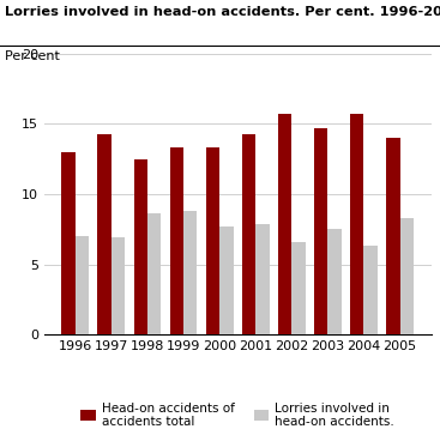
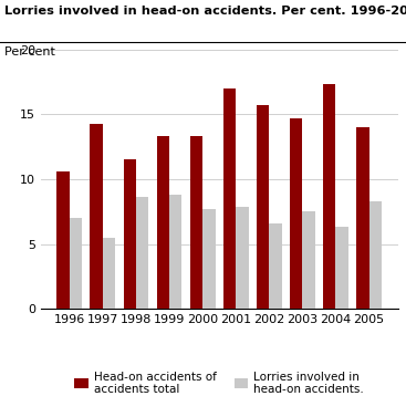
Head-on accidents of accidents total/1996: 13.0 -> 10.6
Lorries involved in head-on accidents./1997: 6.9 -> 5.5
Head-on accidents of accidents total/1998: 12.5 -> 11.5
Head-on accidents of accidents total/2001: 14.3 -> 17.0
Head-on accidents of accidents total/2004: 15.7 -> 17.3
